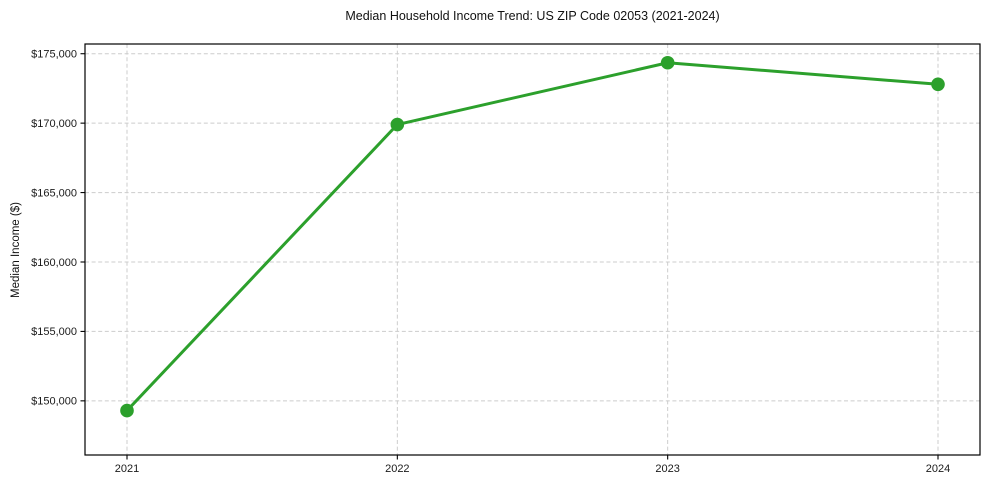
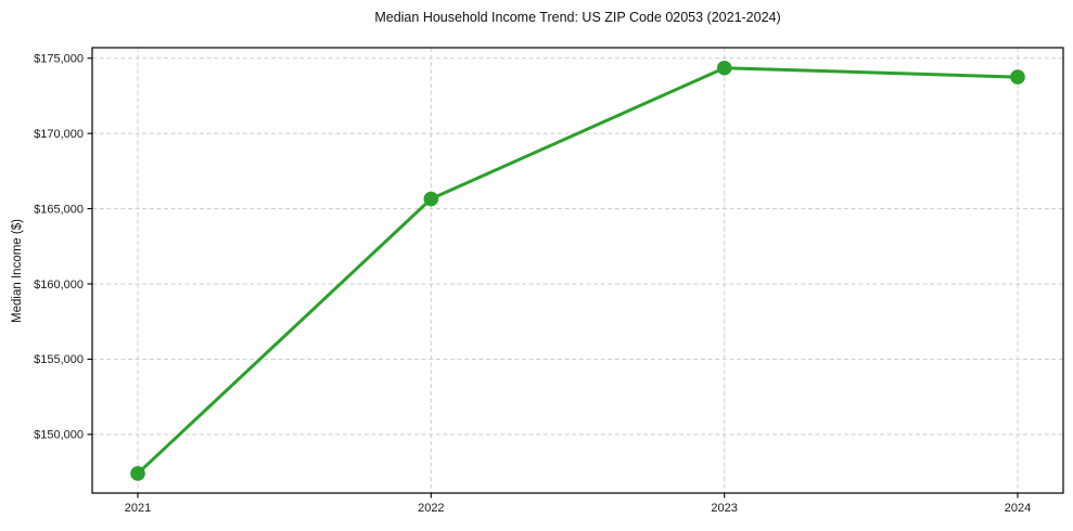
2021: $149300 -> $147400
2022: $169900 -> $165600
2024: $172800 -> $173800
